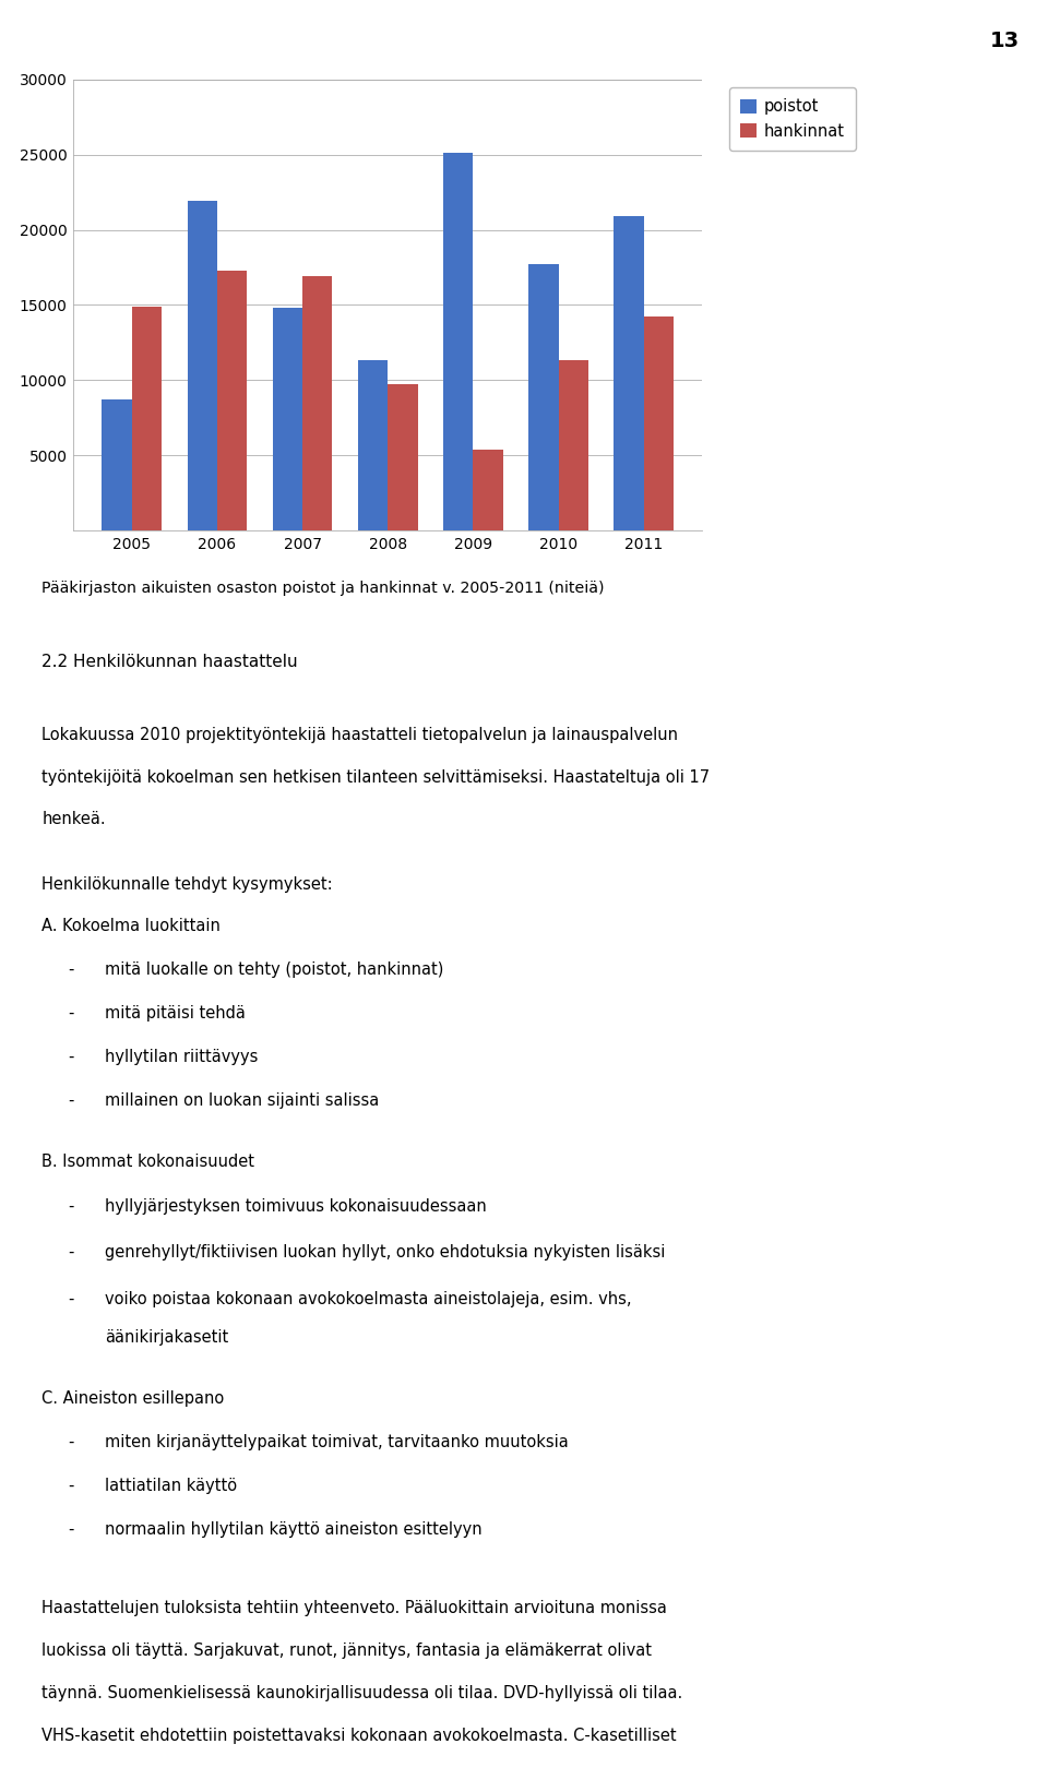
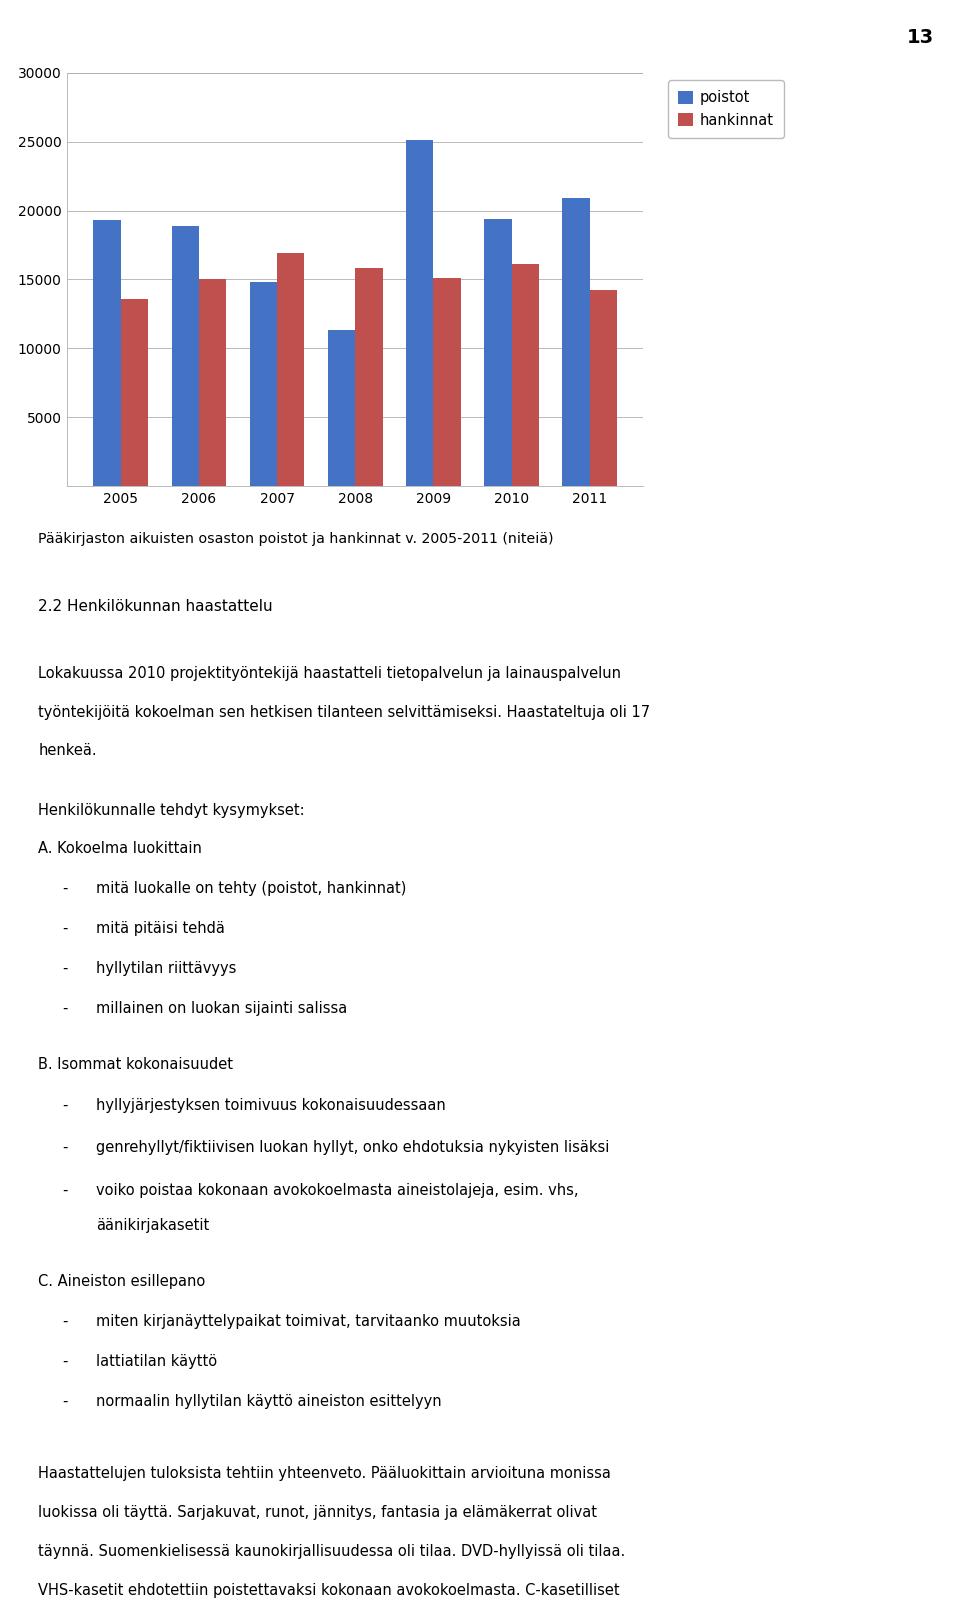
poistot/2005: 8700 -> 19300
hankinnat/2005: 14900 -> 13600
poistot/2006: 21900 -> 18900
hankinnat/2006: 17300 -> 15000
hankinnat/2008: 9700 -> 15800
hankinnat/2009: 5400 -> 15100
poistot/2010: 17700 -> 19400
hankinnat/2010: 11300 -> 16100
